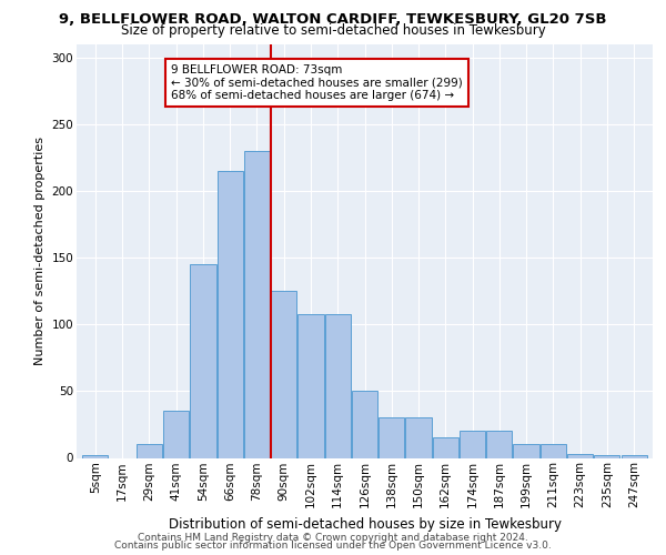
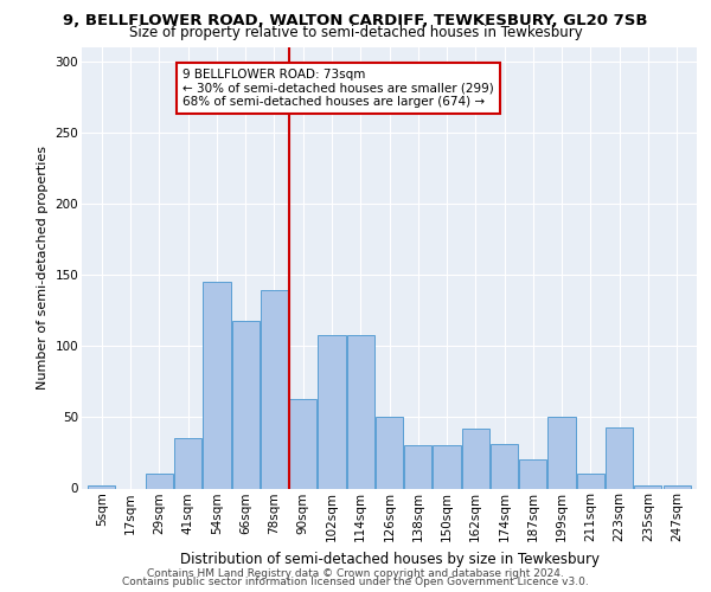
66sqm: 215 -> 118
78sqm: 230 -> 139
90sqm: 125 -> 63
162sqm: 15 -> 42
174sqm: 20 -> 31
199sqm: 10 -> 50
223sqm: 3 -> 43
